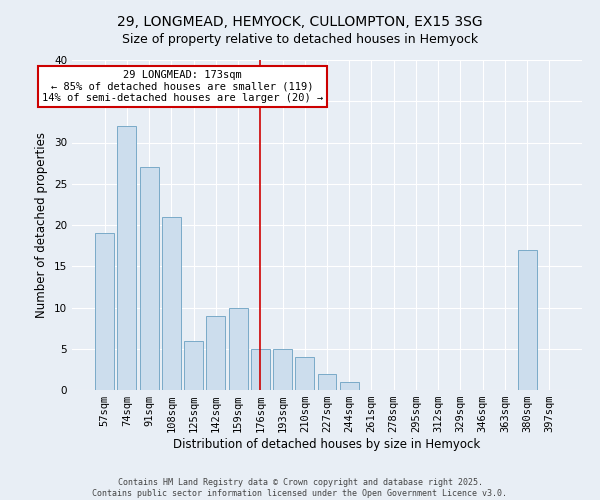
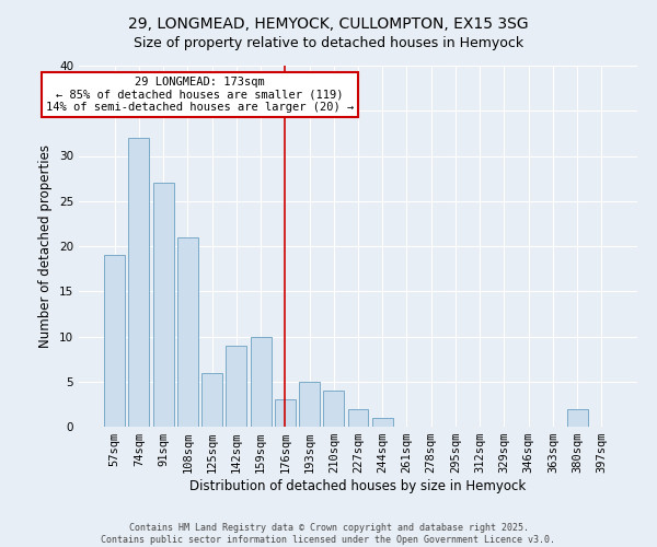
176sqm: 5 -> 3
380sqm: 17 -> 2
